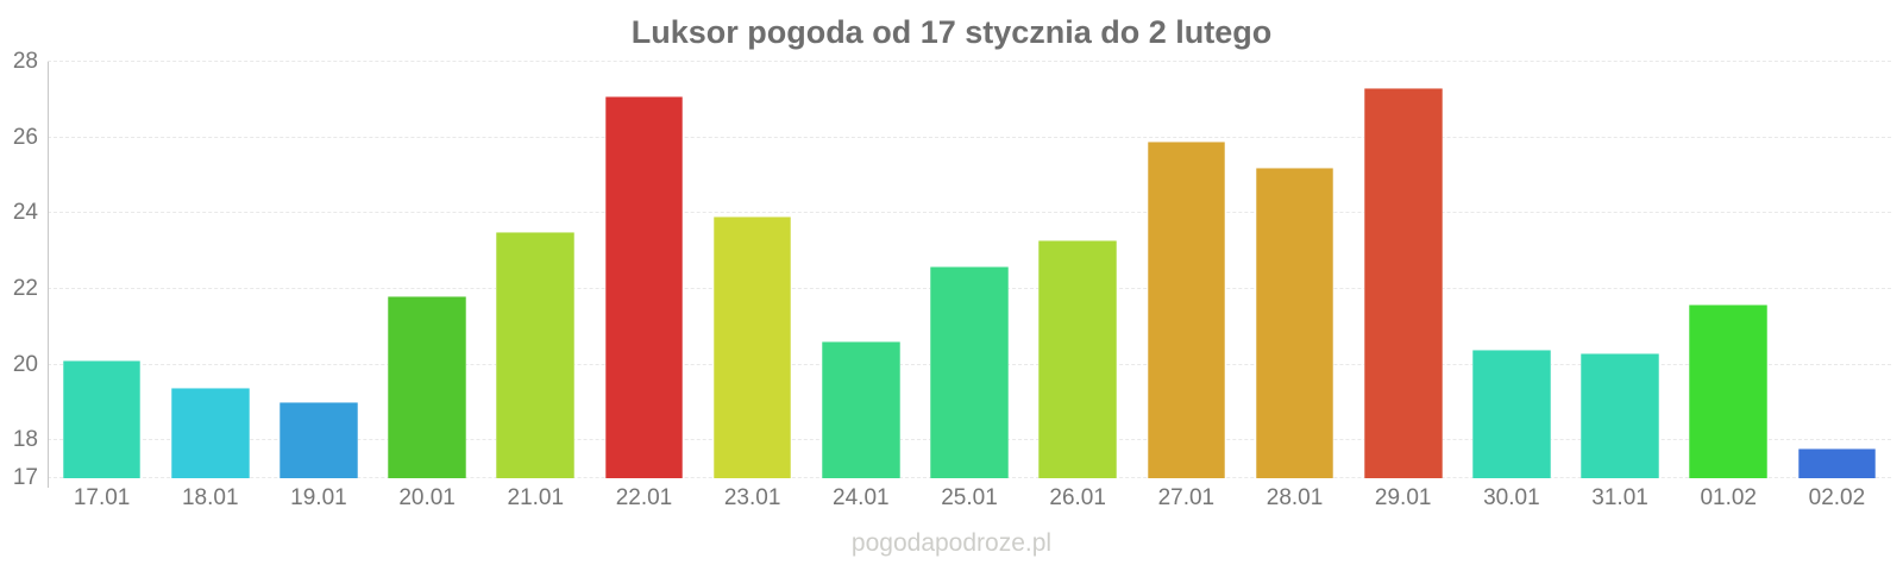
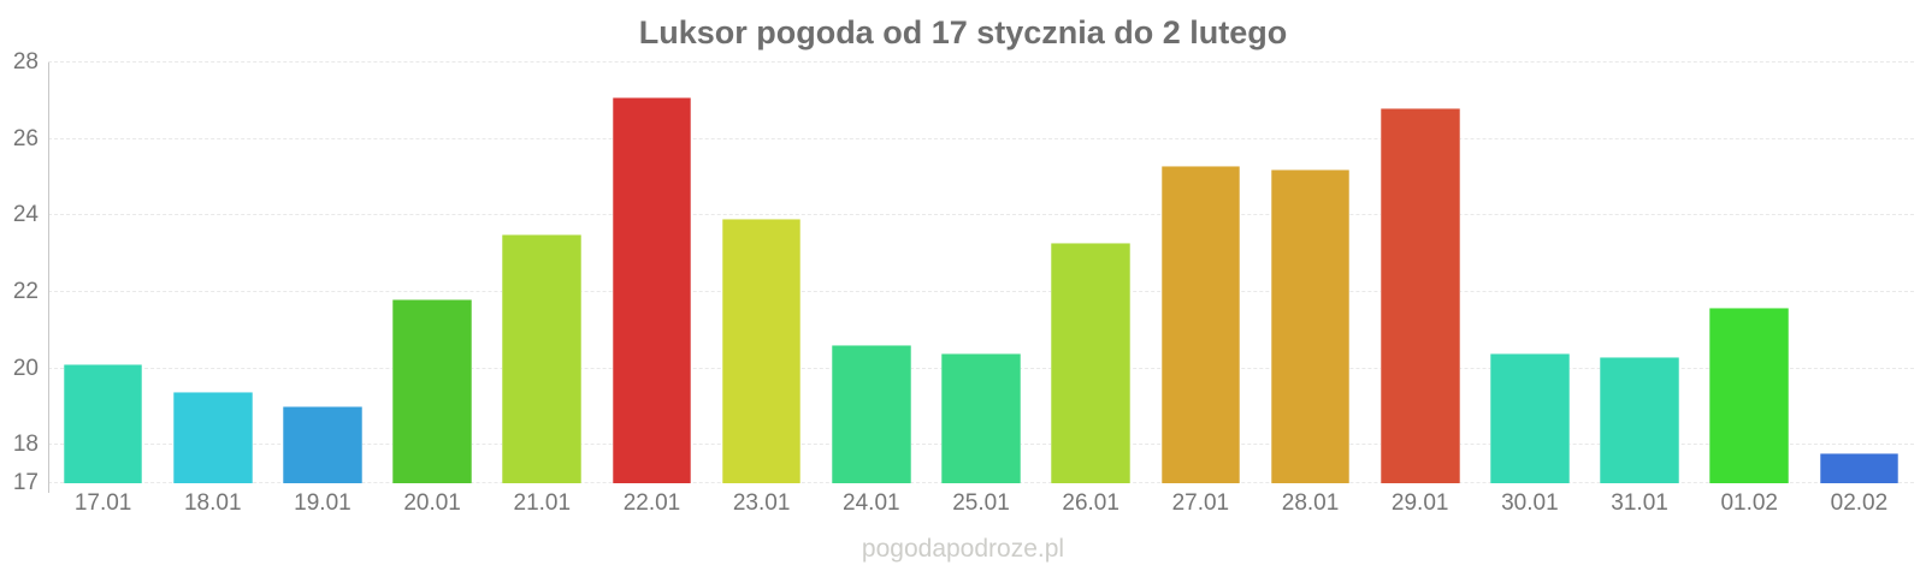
25.01: 22.6 -> 20.4
27.01: 25.9 -> 25.3
29.01: 27.3 -> 26.8
